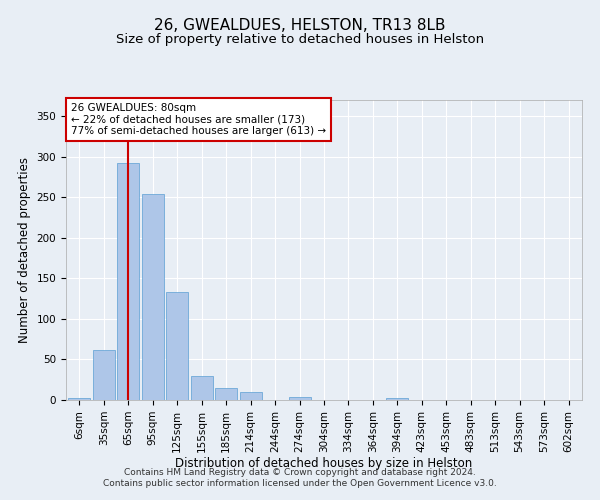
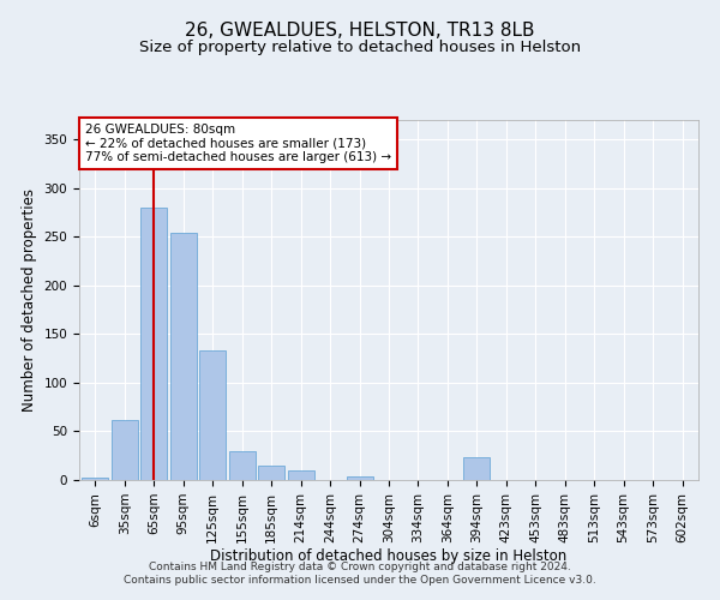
65sqm: 292 -> 280
394sqm: 2 -> 24
